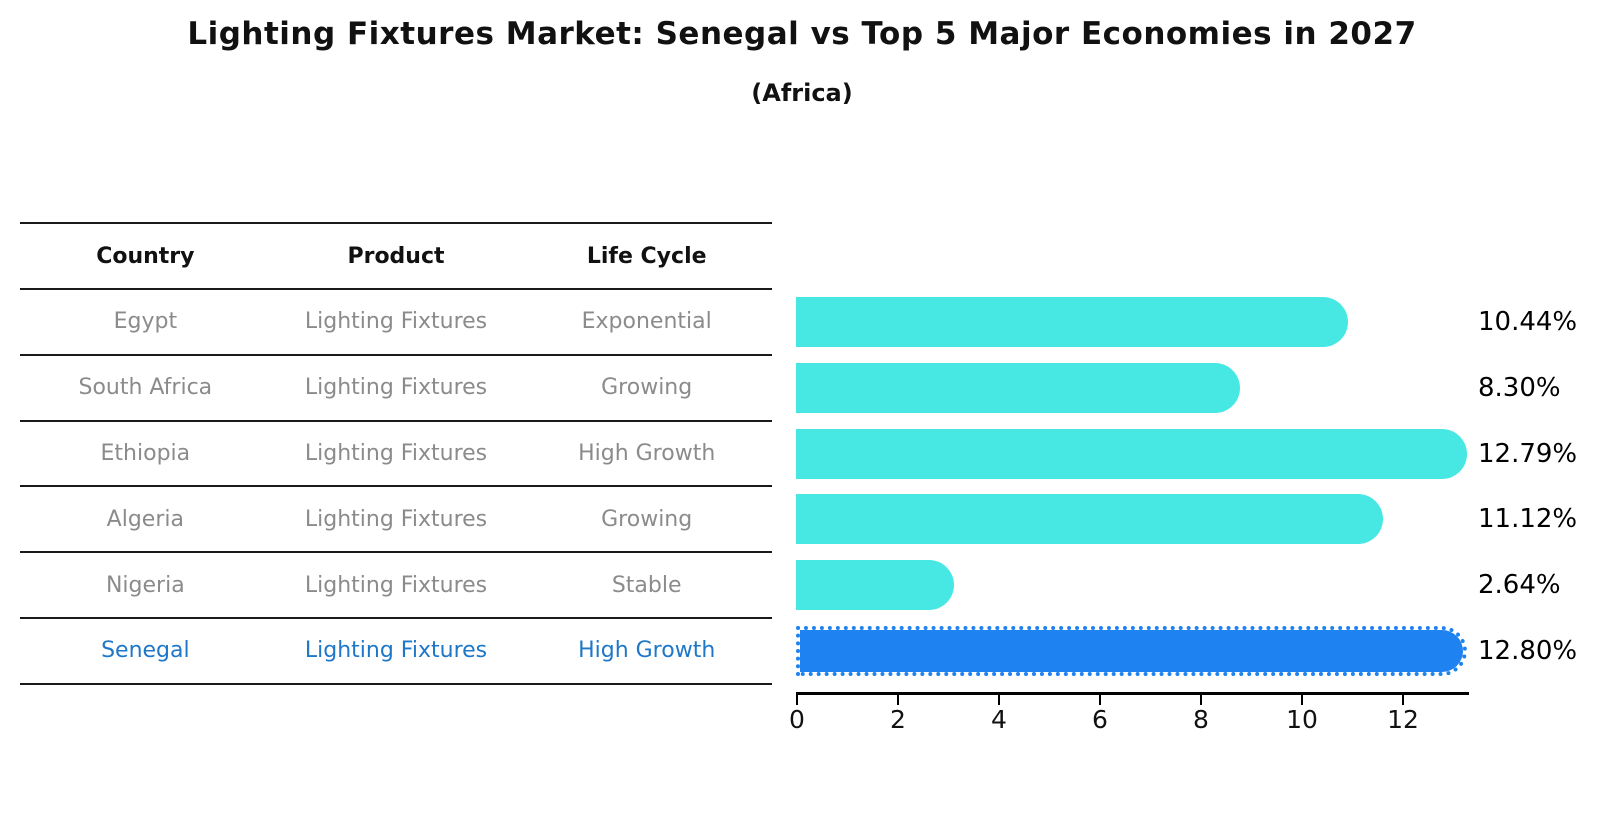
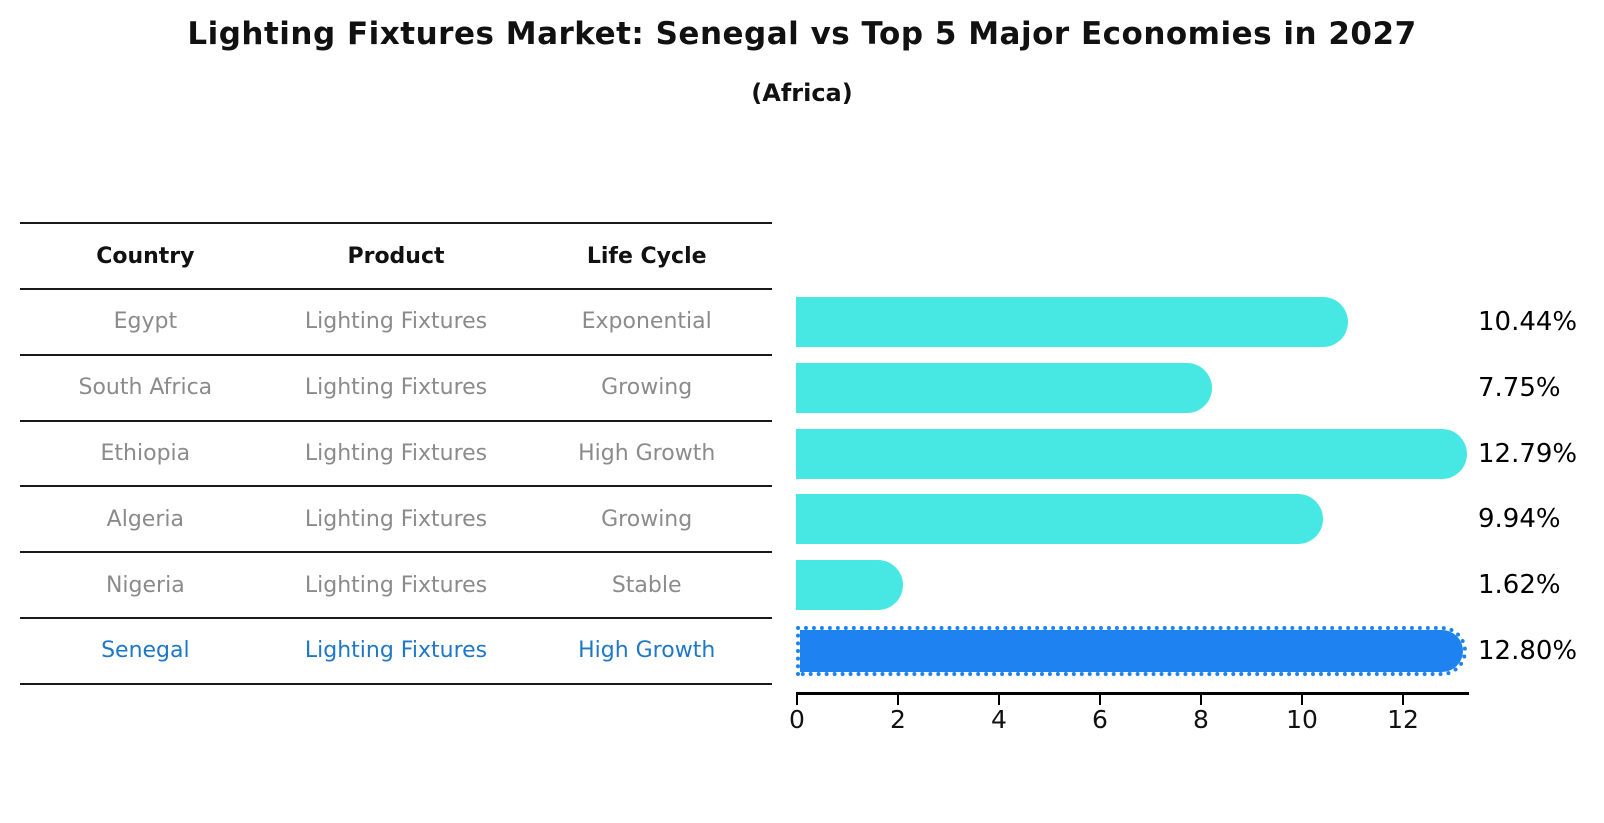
South Africa: 8.30% -> 7.75%
Algeria: 11.12% -> 9.94%
Nigeria: 2.64% -> 1.62%
